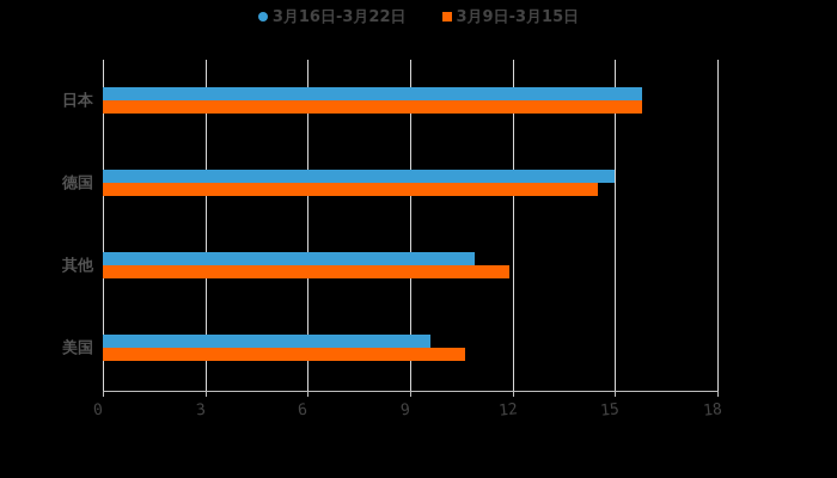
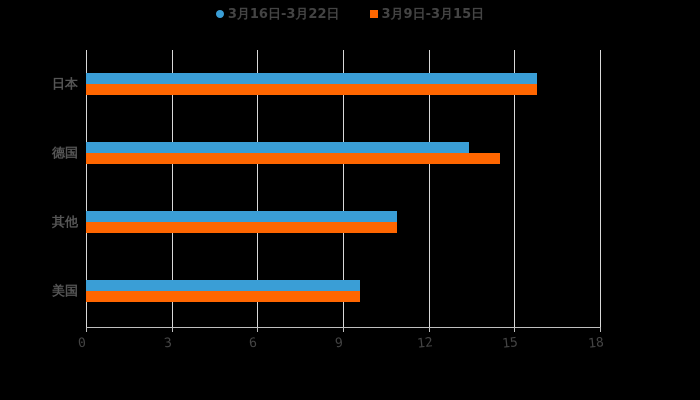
3月16日-3月22日/德国: 15.0 -> 13.4
3月9日-3月15日/其他: 11.9 -> 10.9
3月9日-3月15日/美国: 10.6 -> 9.6
